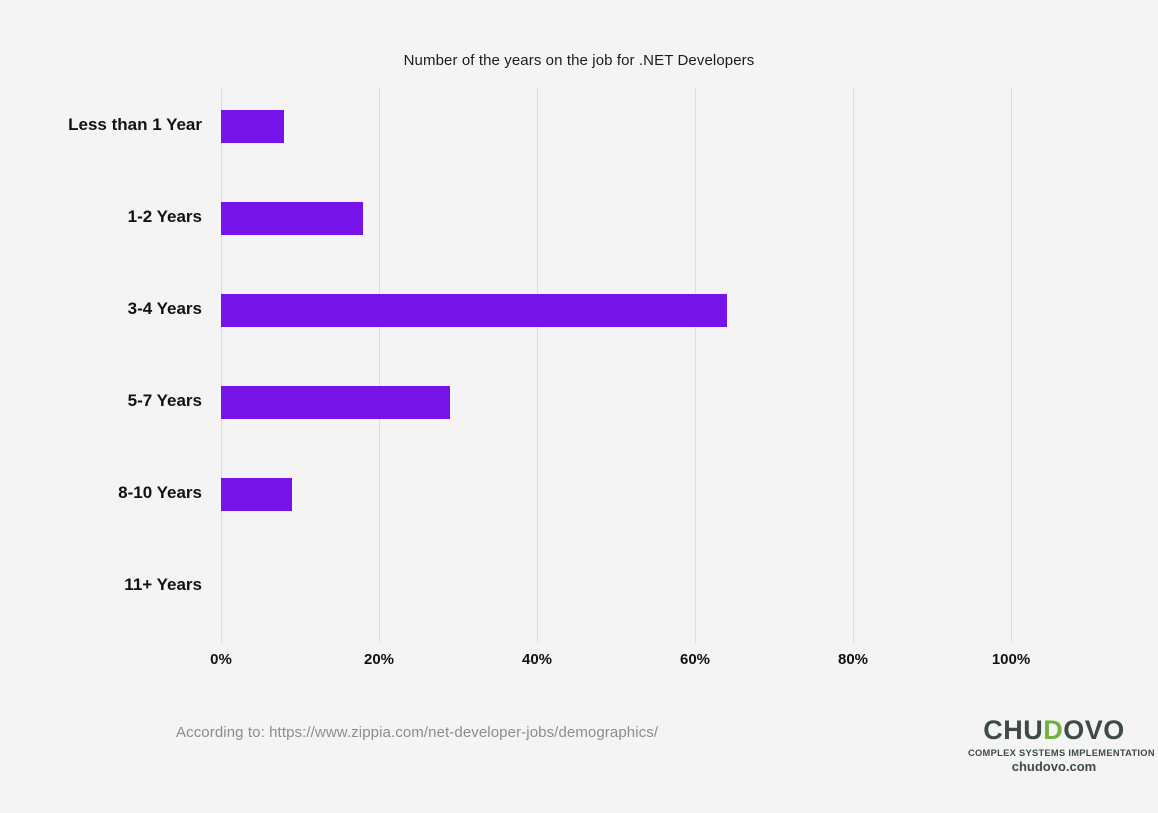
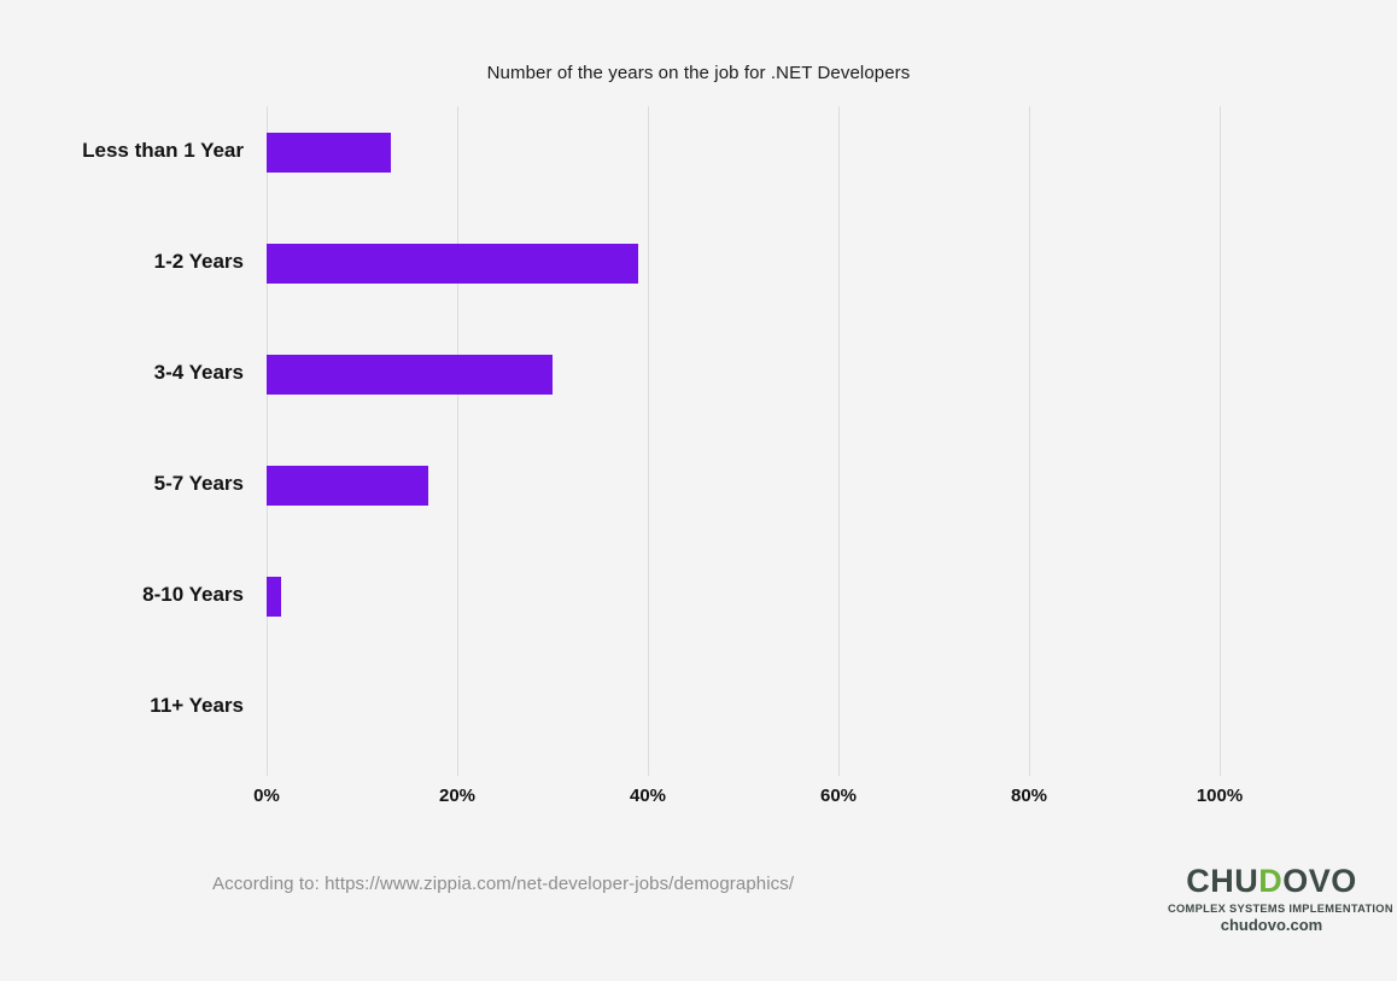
Less than 1 Year: 8% -> 13%
1-2 Years: 18% -> 39%
3-4 Years: 64% -> 30%
5-7 Years: 29% -> 17%
8-10 Years: 9% -> 2%
